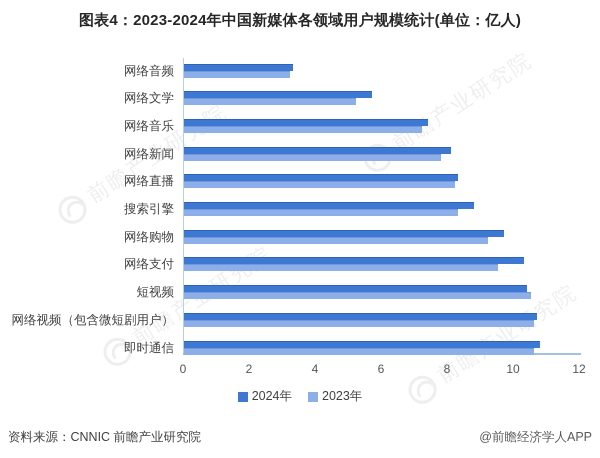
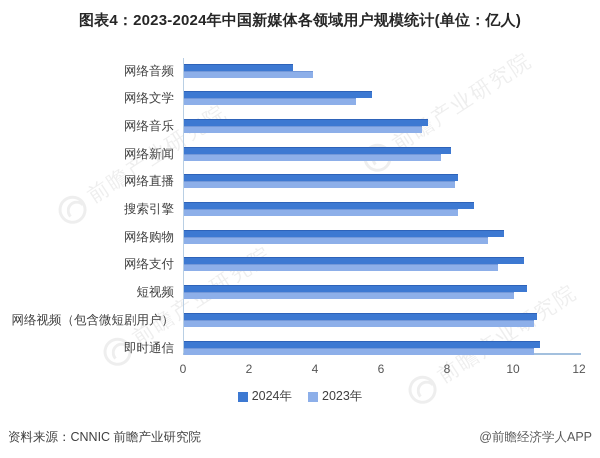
2023年/网络音频: 3.2 -> 3.9
2023年/短视频: 10.5 -> 10.0
